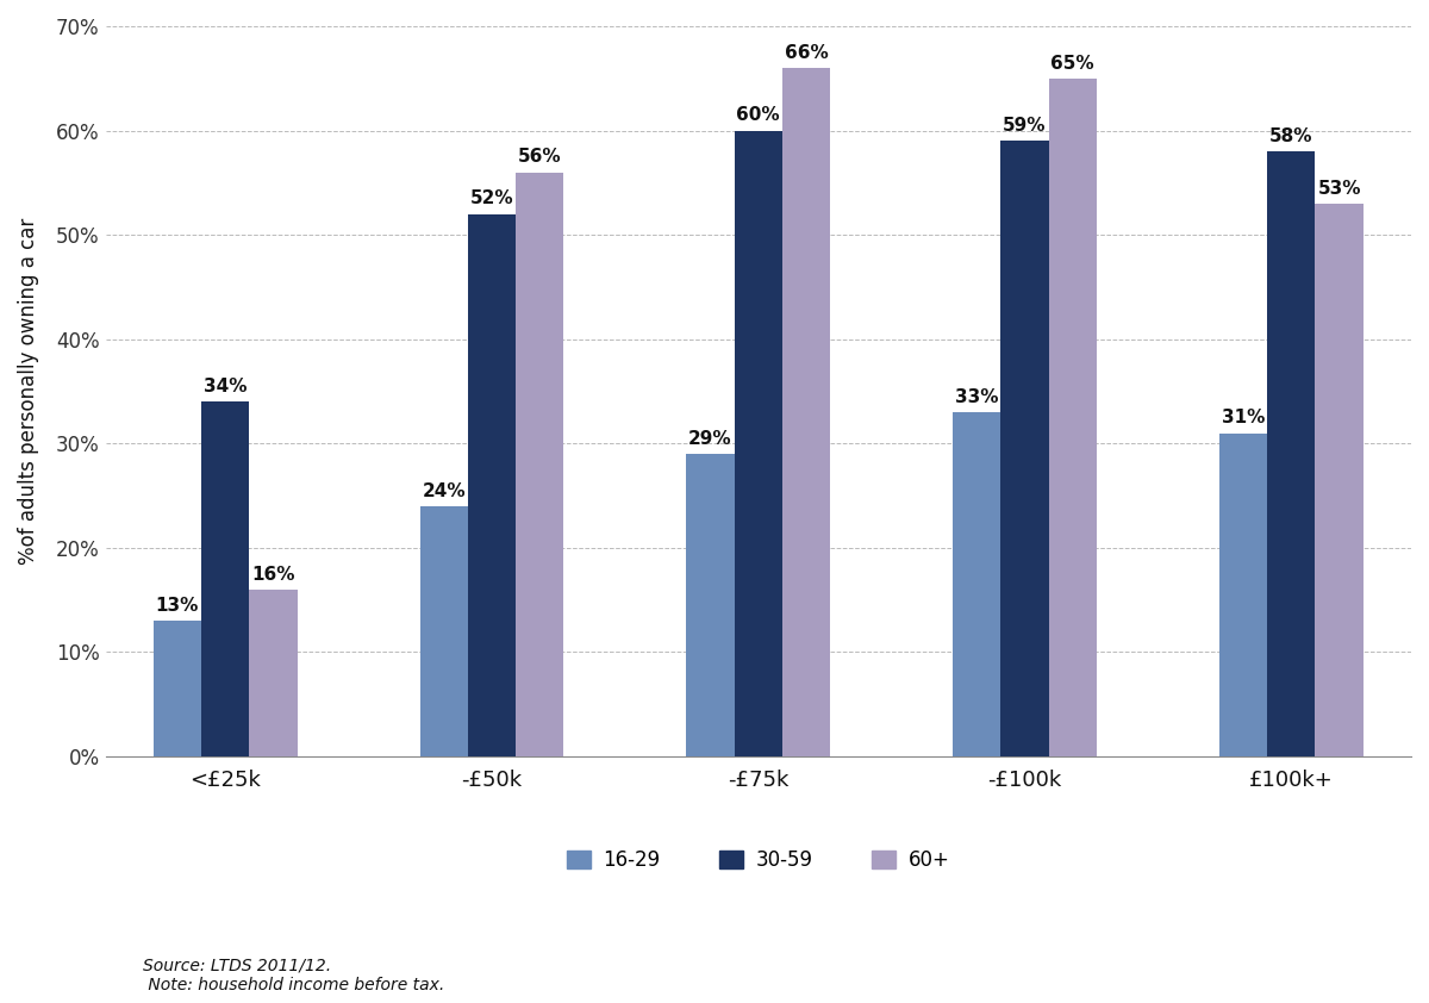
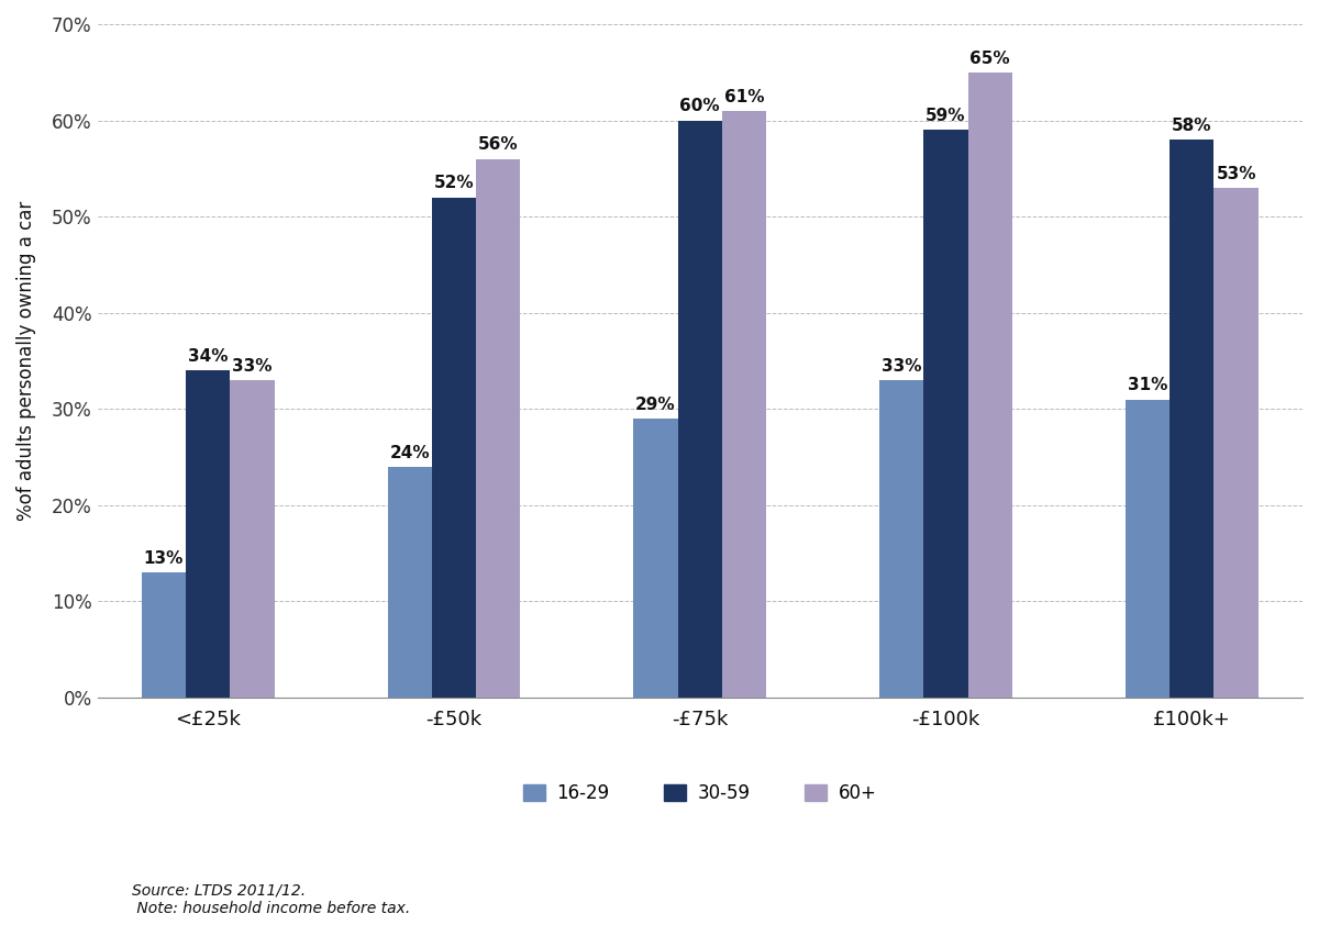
60+/<£25k: 16% -> 33%
60+/-£75k: 66% -> 61%
